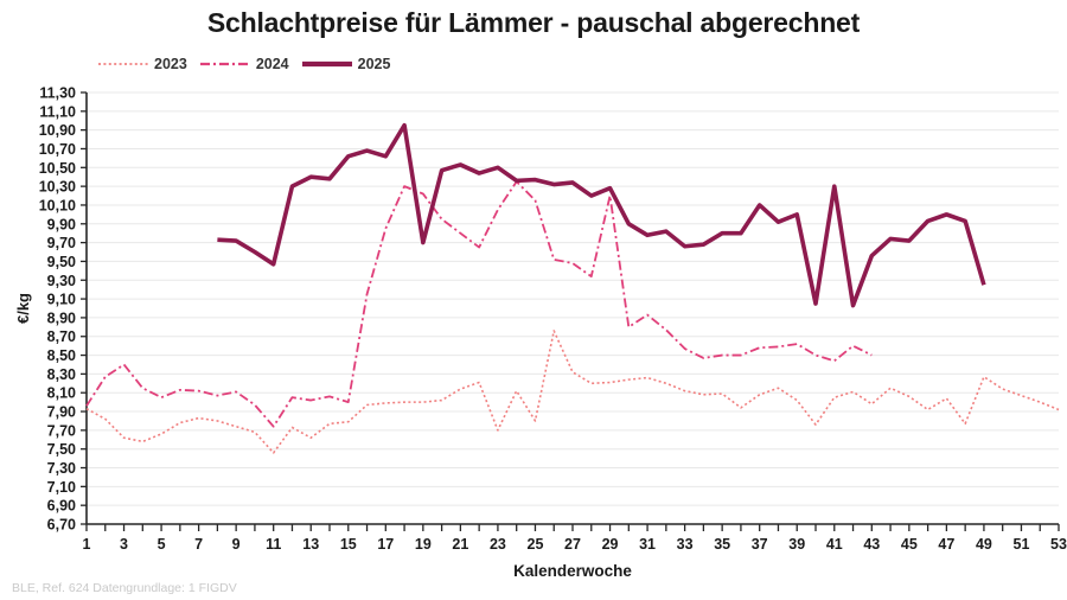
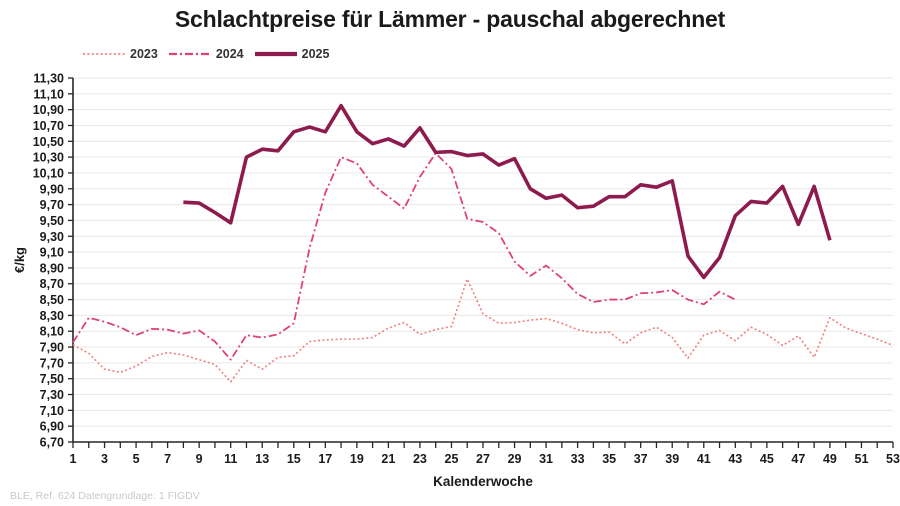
2024/3: 8,4 -> 8,2
2024/15: 8,0 -> 8,2
2025/19: 9,7 -> 10,6
2023/23: 7,7 -> 8,1
2025/23: 10,5 -> 10,7
2023/25: 7,8 -> 8,2
2024/29: 10,2 -> 9,0
2025/37: 10,1 -> 9,9
2025/41: 10,3 -> 8,8
2025/47: 10,0 -> 9,4
